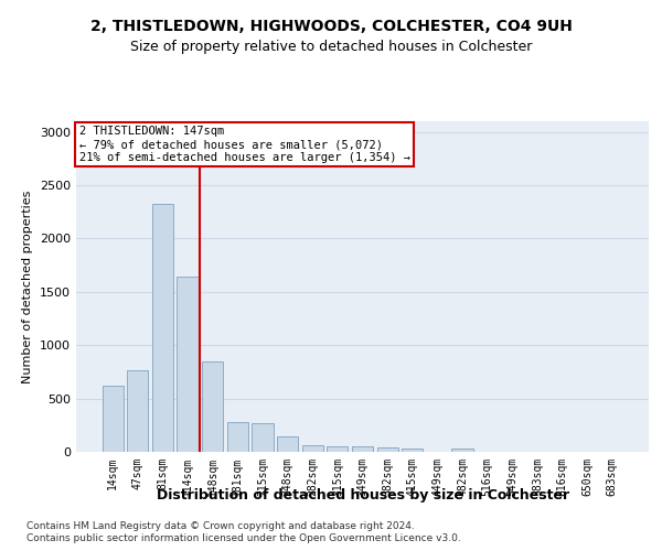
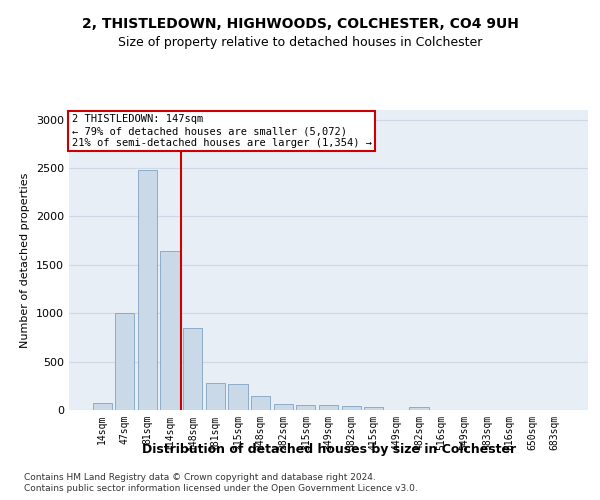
14sqm: 620 -> 80
47sqm: 760 -> 1000
81sqm: 2320 -> 2480
